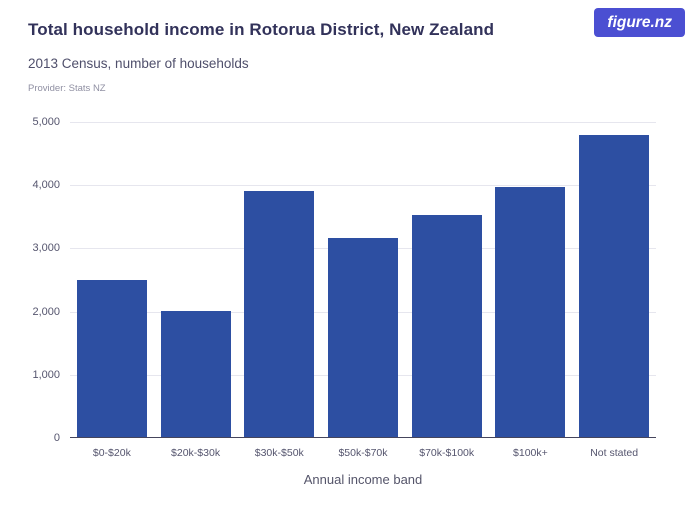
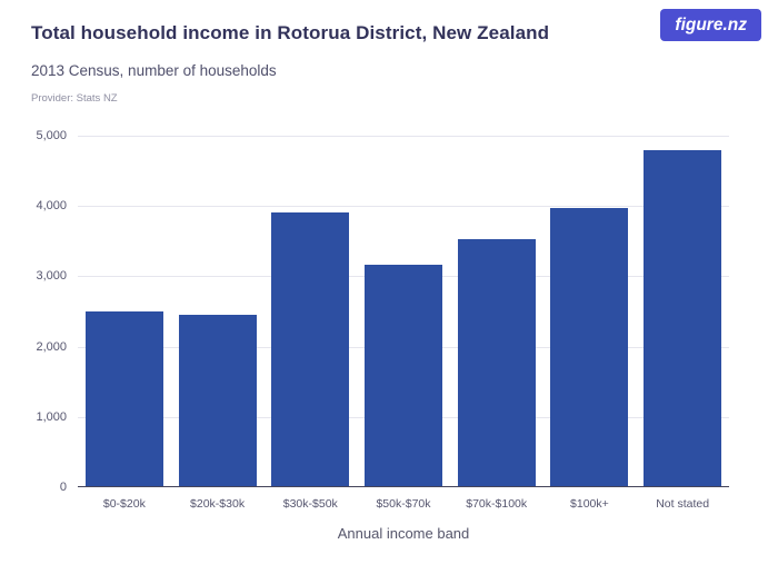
$20k-$30k: 2000 -> 2400
